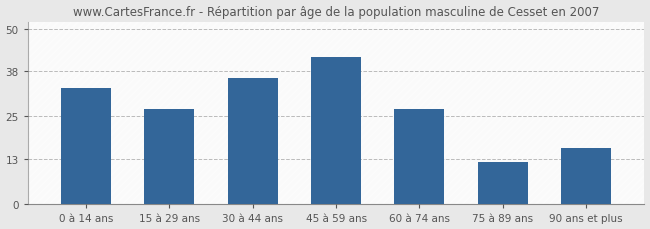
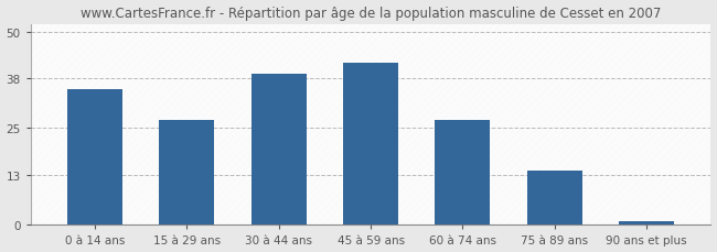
0 à 14 ans: 33 -> 35
30 à 44 ans: 36 -> 39
75 à 89 ans: 12 -> 14
90 ans et plus: 16 -> 1
